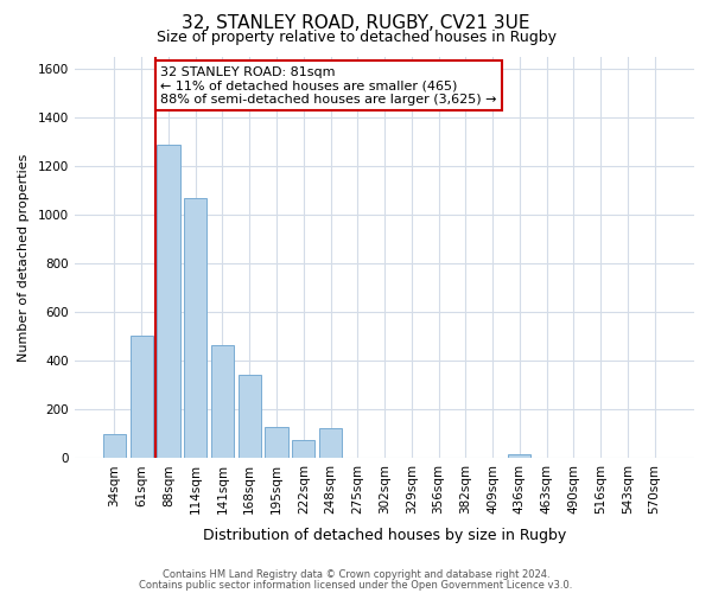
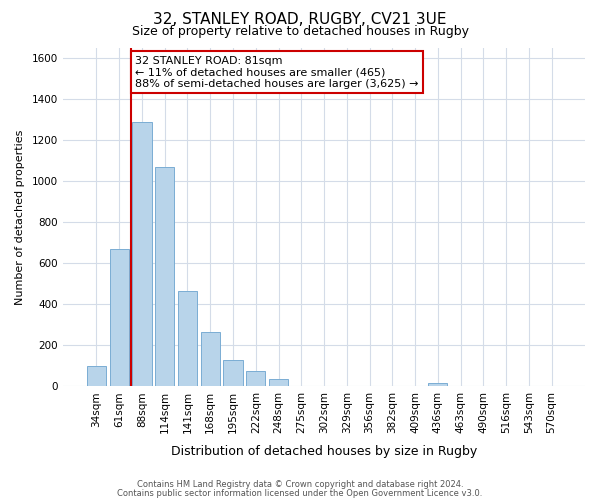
61sqm: 505 -> 670
168sqm: 345 -> 265
248sqm: 125 -> 35
